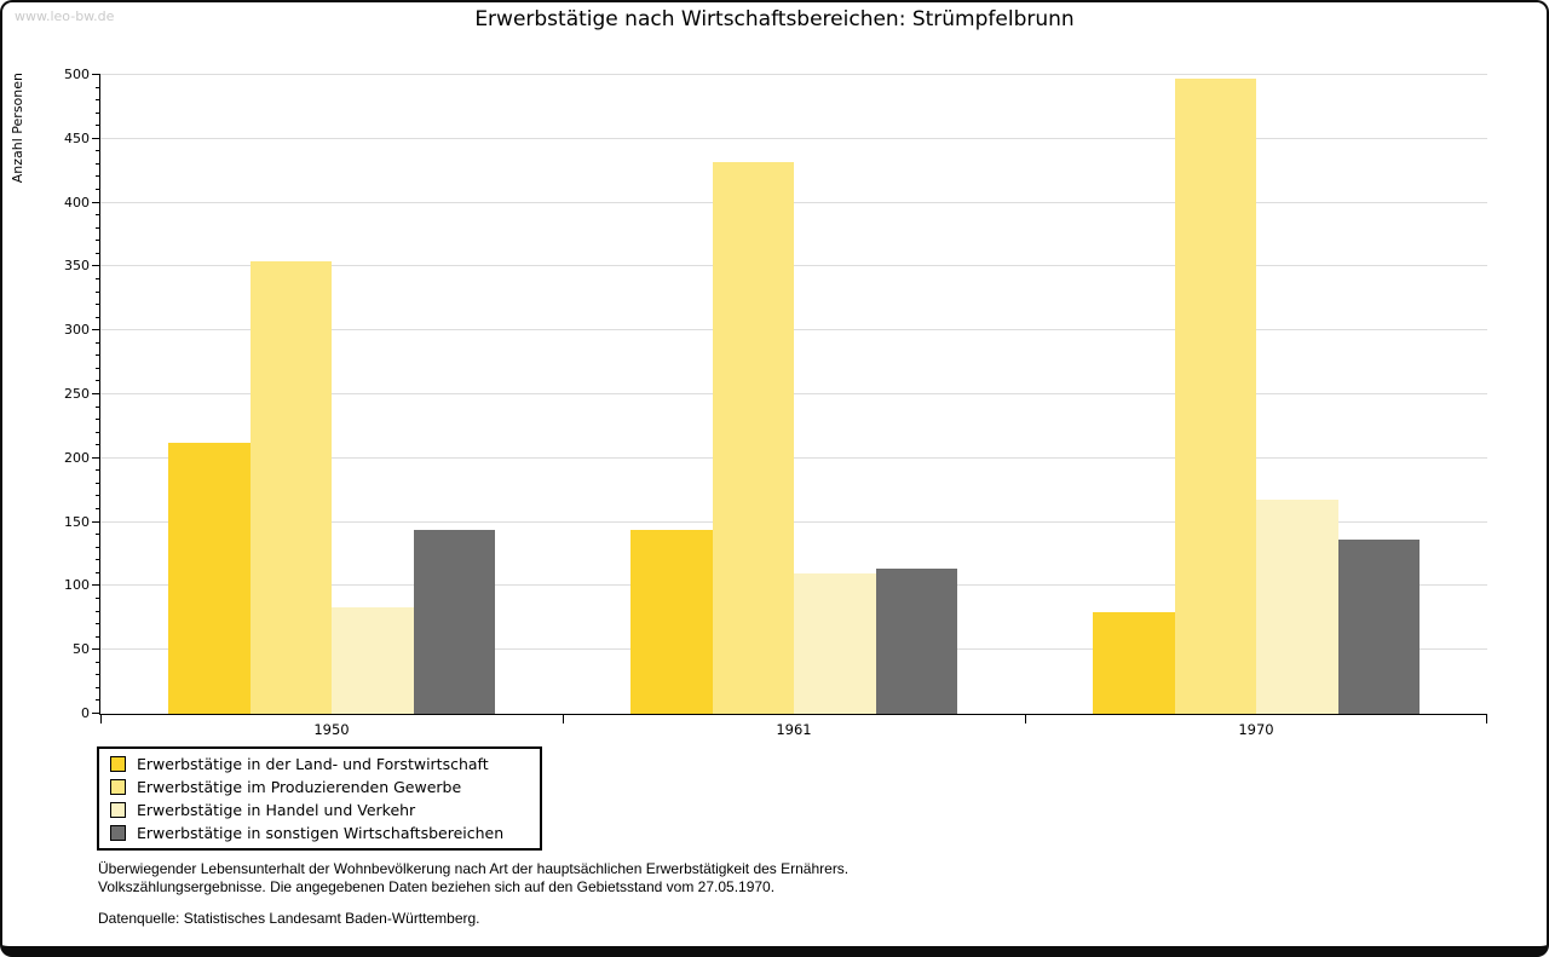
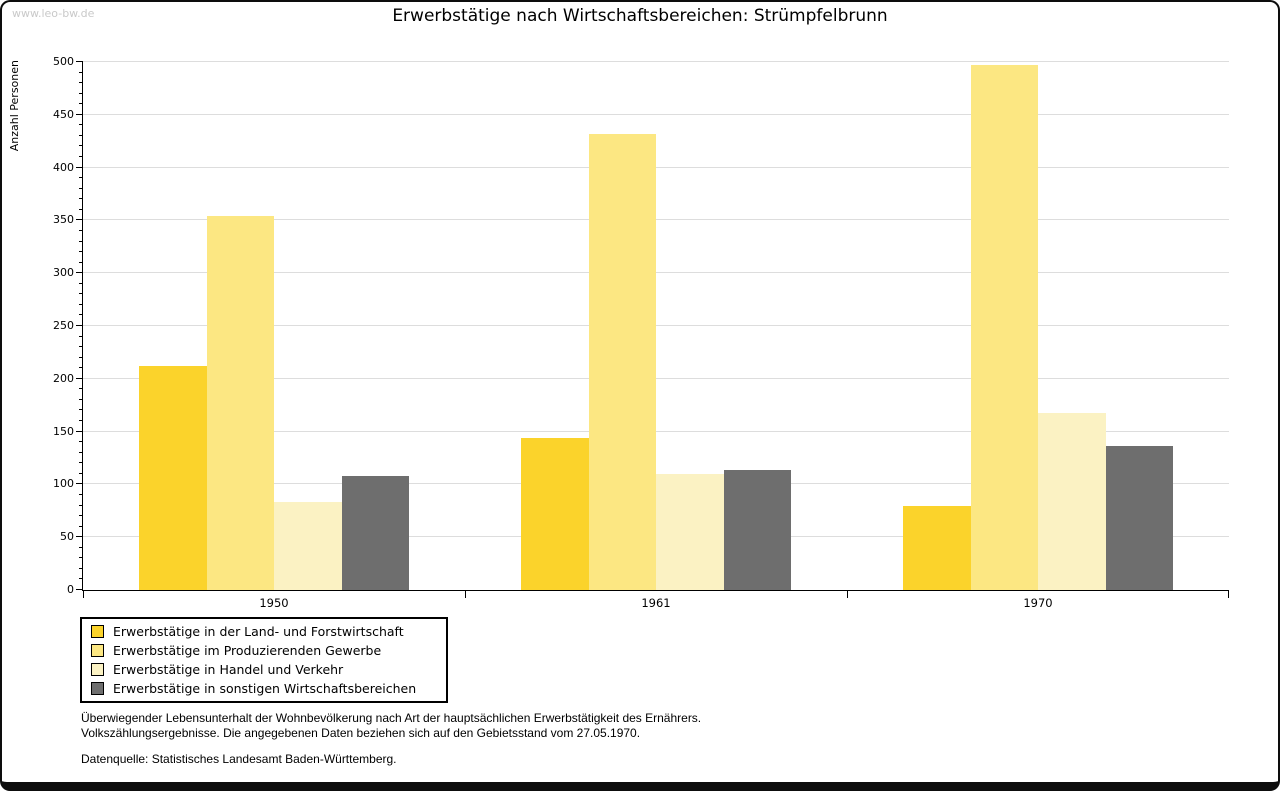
Erwerbstätige in sonstigen Wirtschaftsbereichen/1950: 144 -> 108
